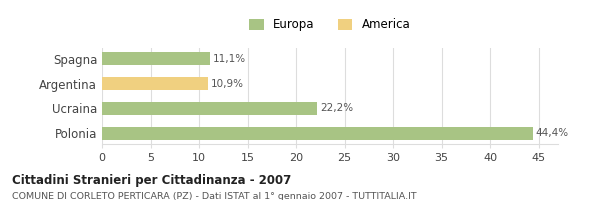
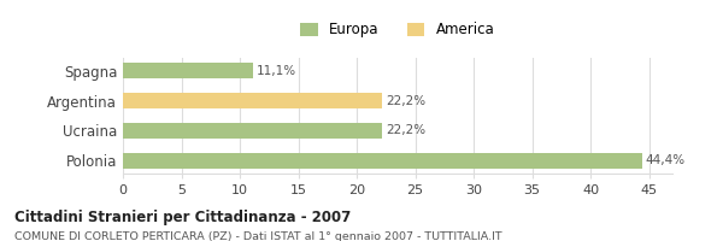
Argentina: 10,9% -> 22,2%
